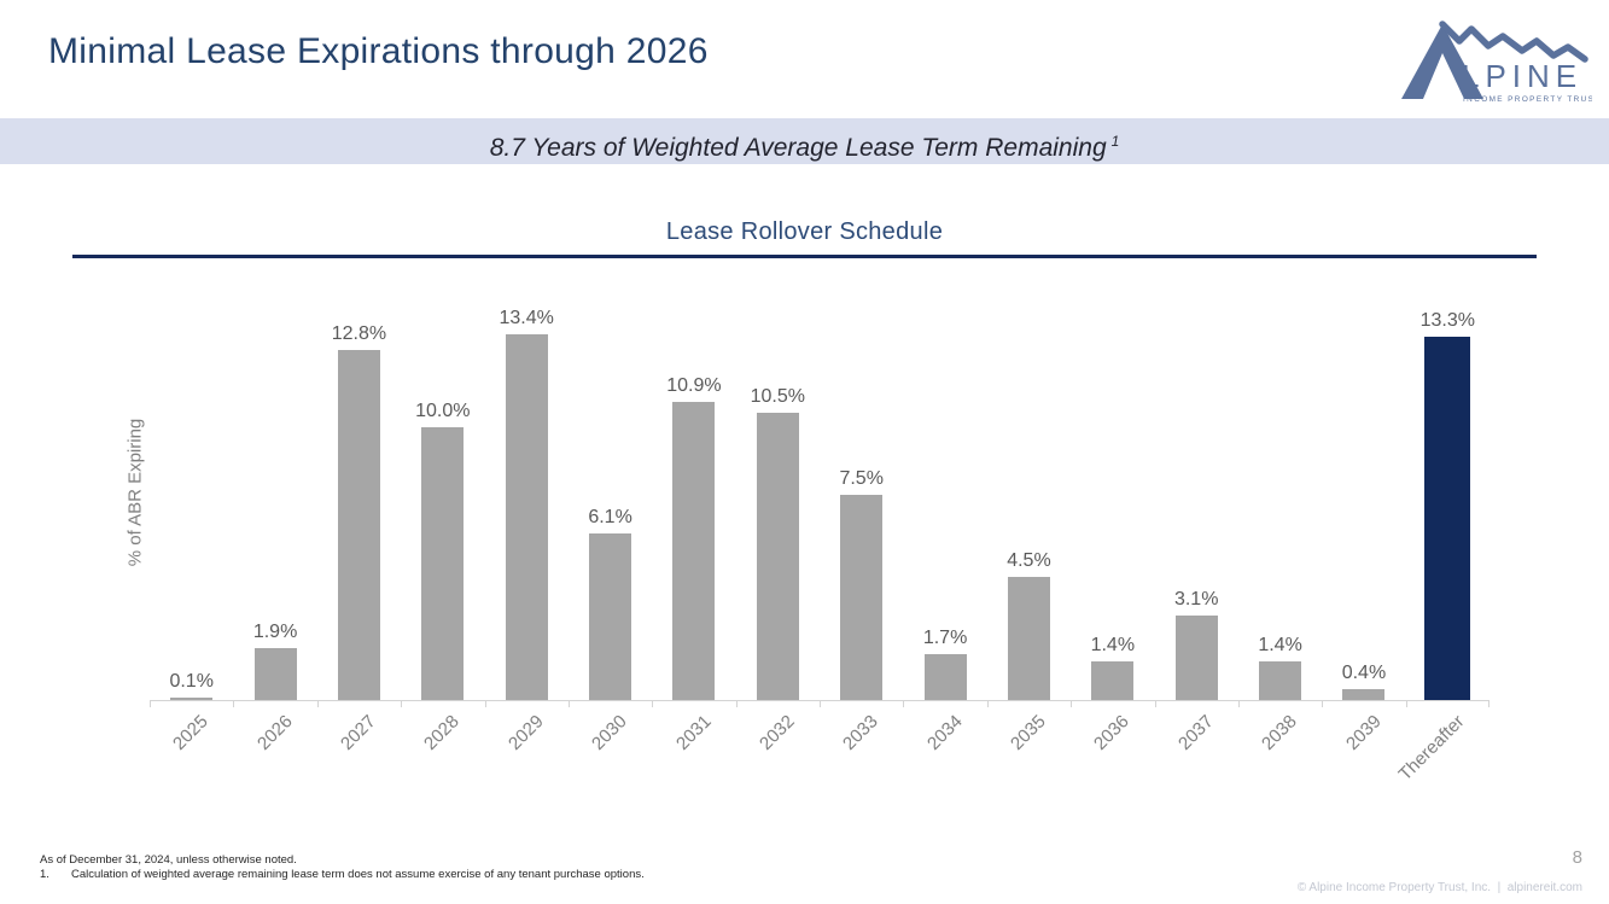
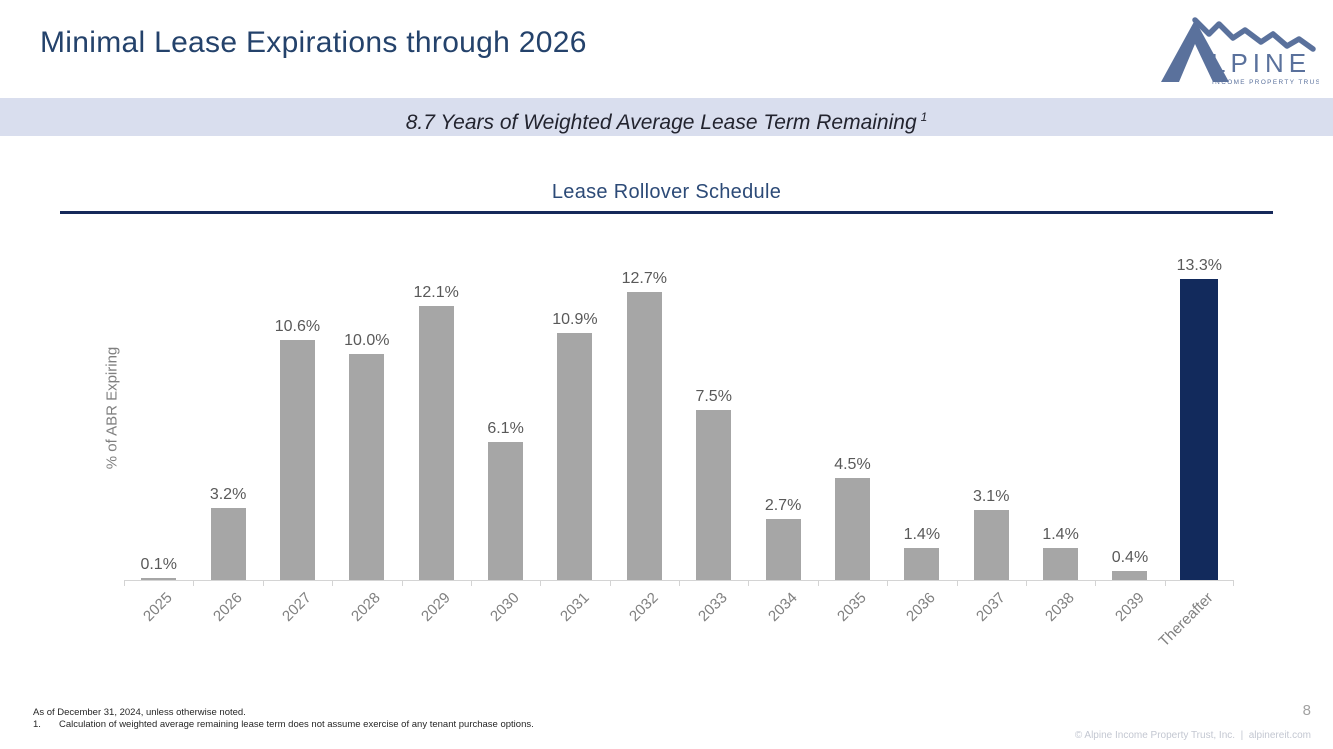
2026: 1.9% -> 3.2%
2027: 12.8% -> 10.6%
2029: 13.4% -> 12.1%
2032: 10.5% -> 12.7%
2034: 1.7% -> 2.7%
